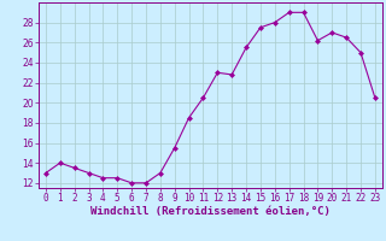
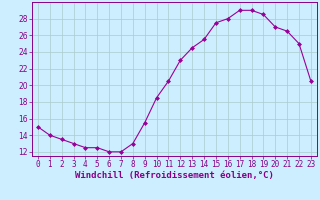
0: 13.0 -> 15.0
13: 22.8 -> 24.5
19: 26.2 -> 28.5
